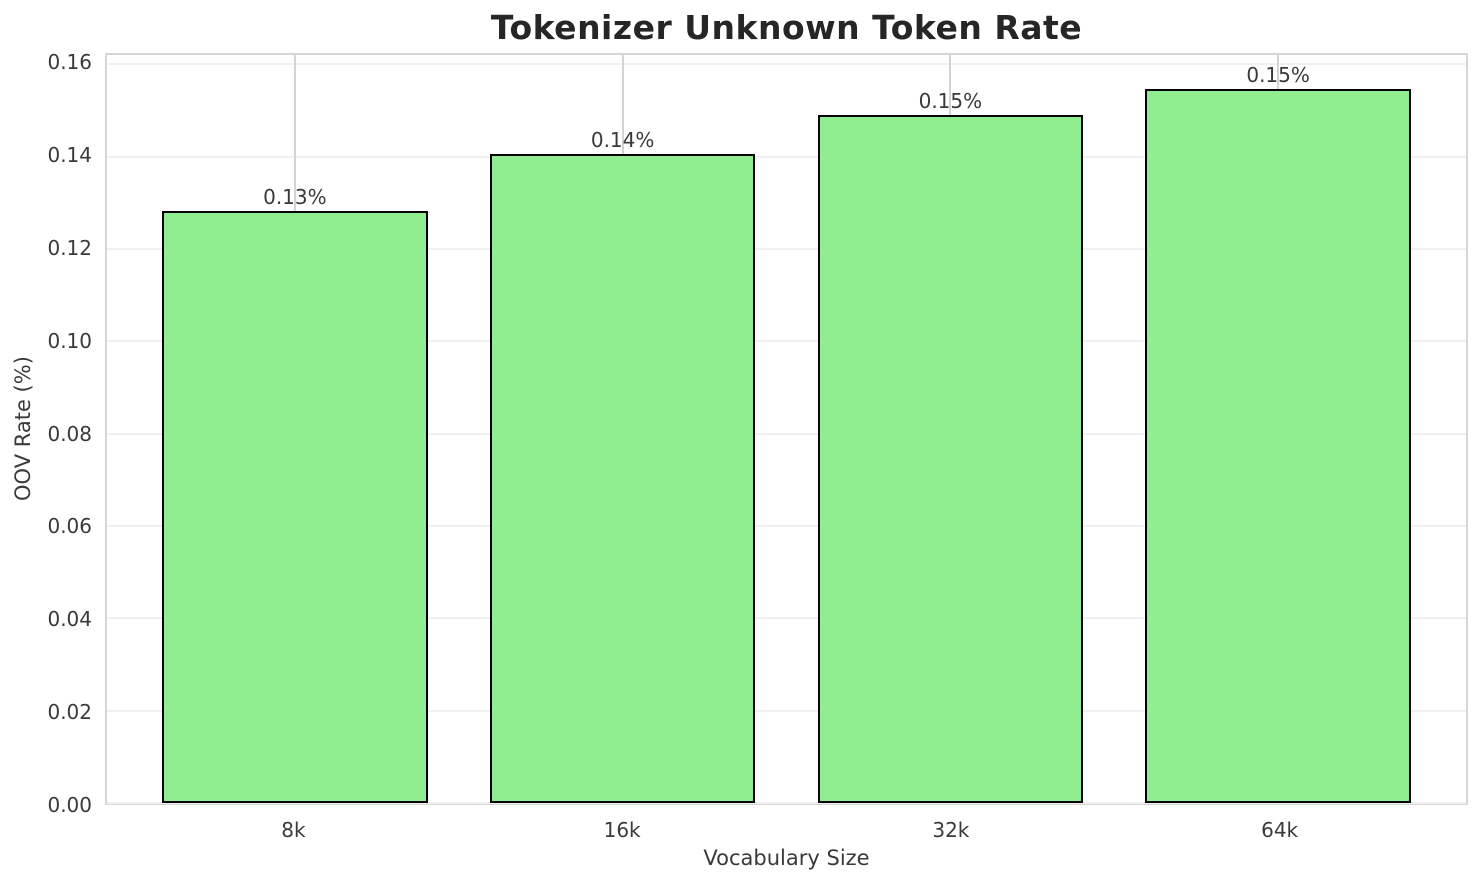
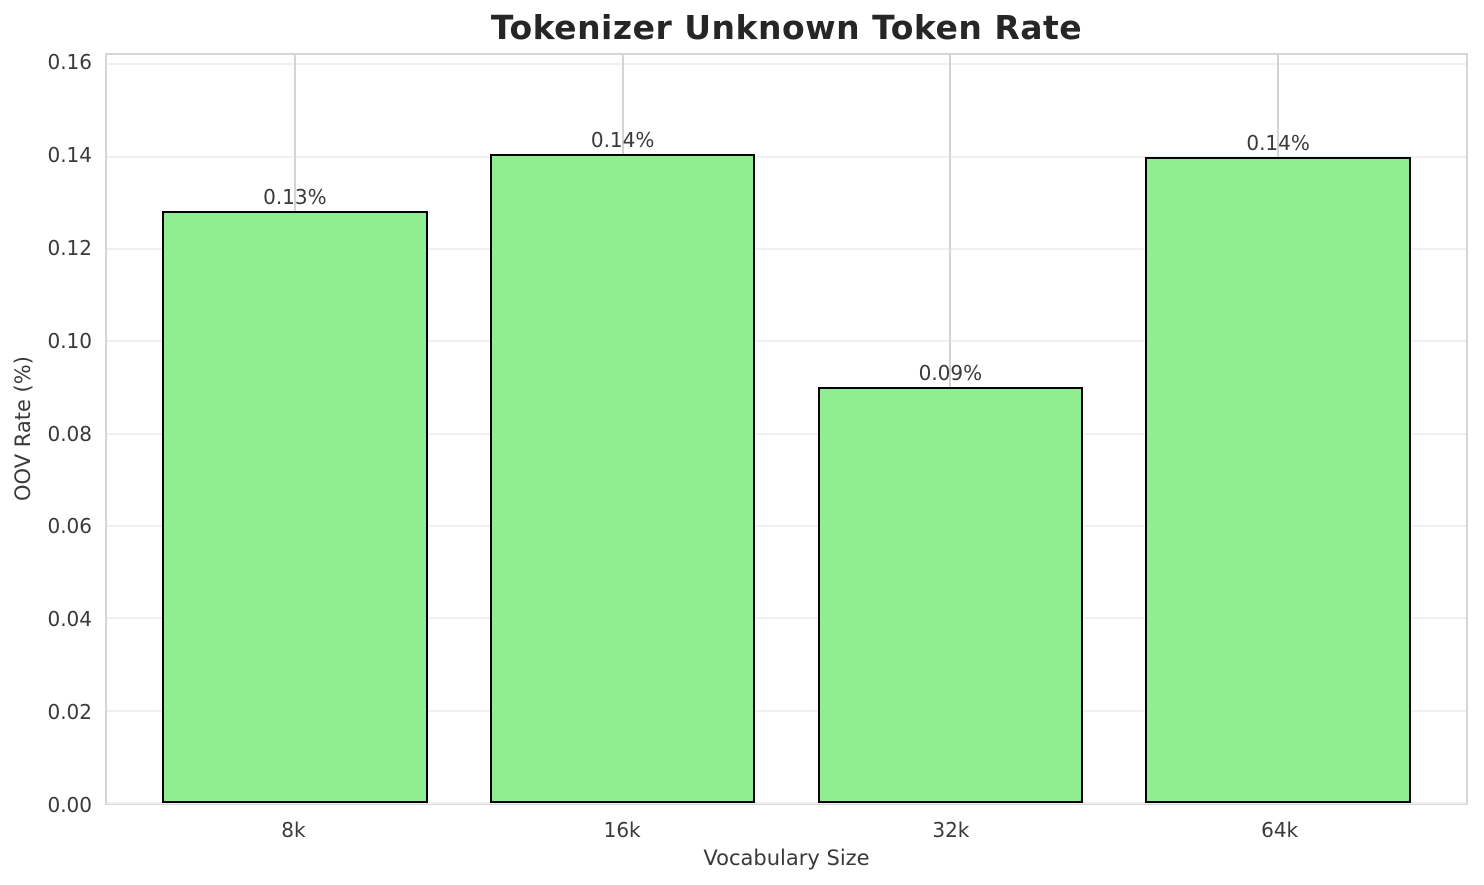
32k: 0.15% -> 0.09%
64k: 0.15% -> 0.14%
